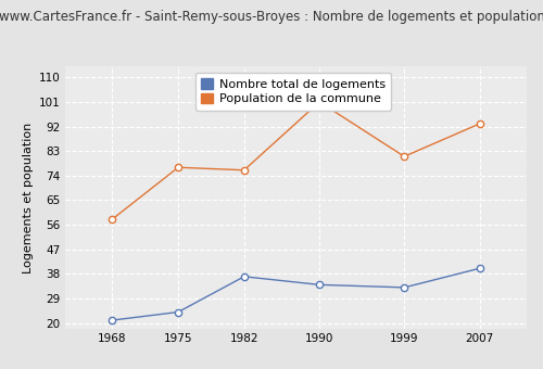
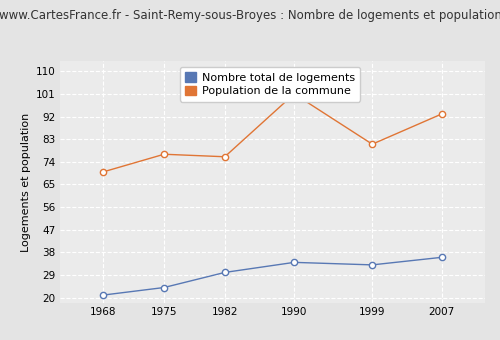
Population de la commune/1968: 58 -> 70
Nombre total de logements/1982: 37 -> 30
Nombre total de logements/2007: 40 -> 36
